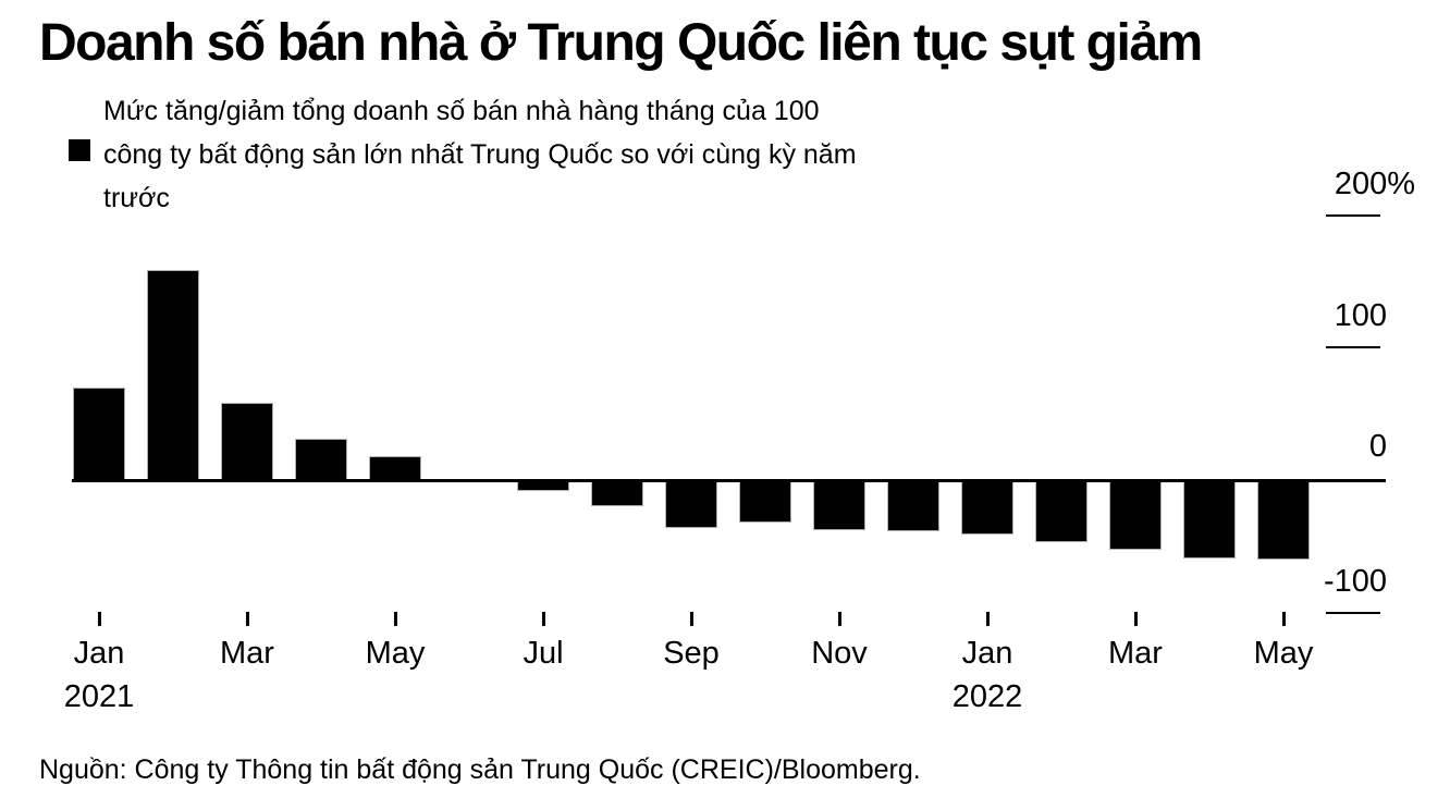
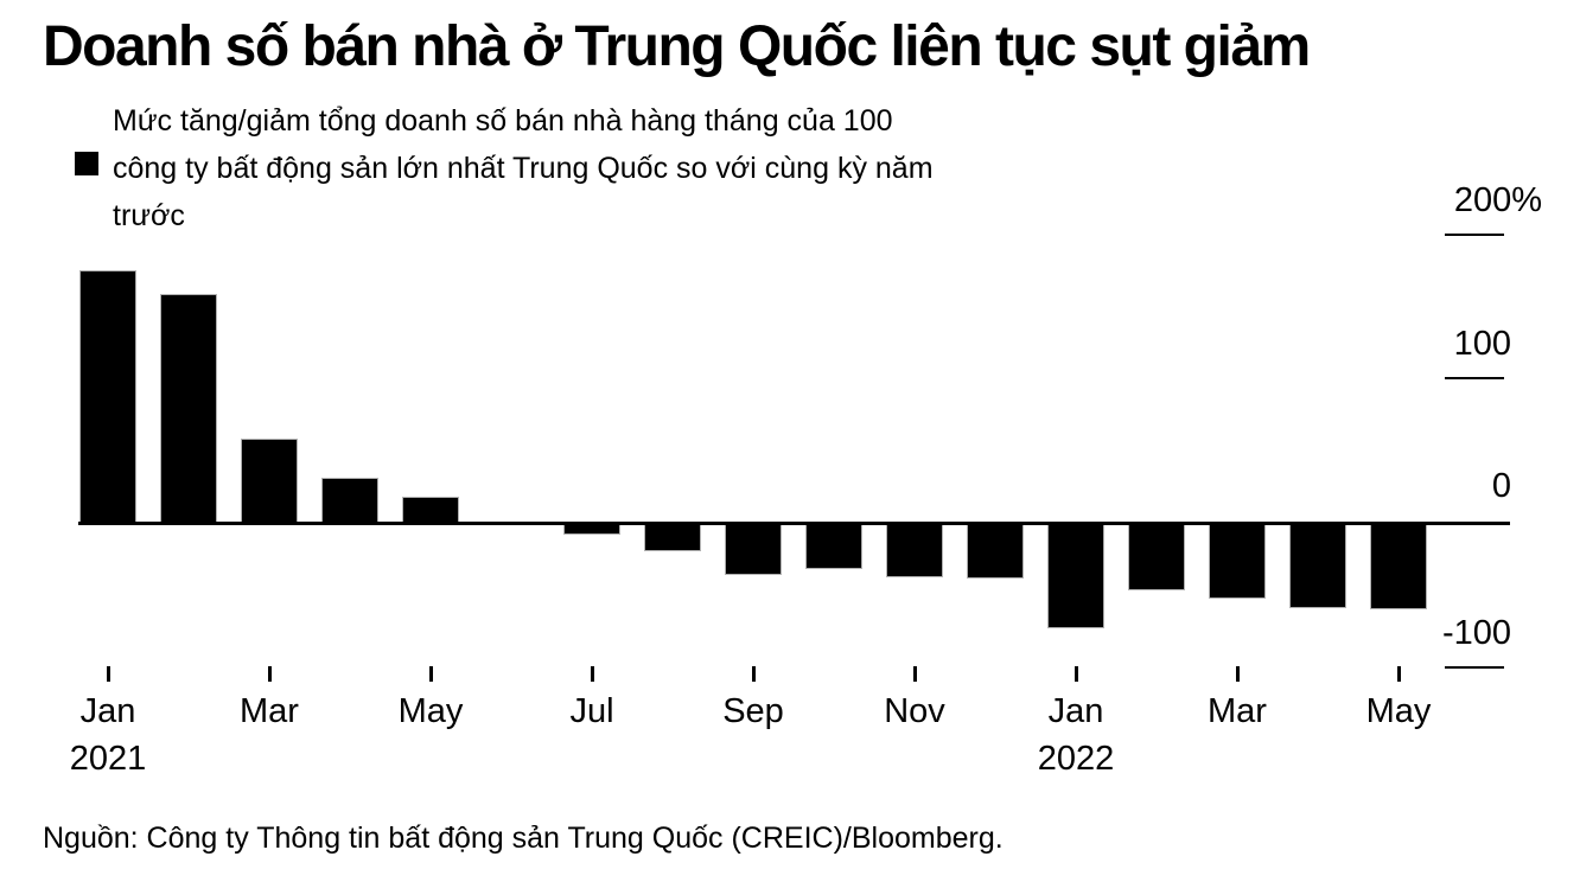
Jan 2021: 70 -> 175
Jan 2022: -41 -> -73
